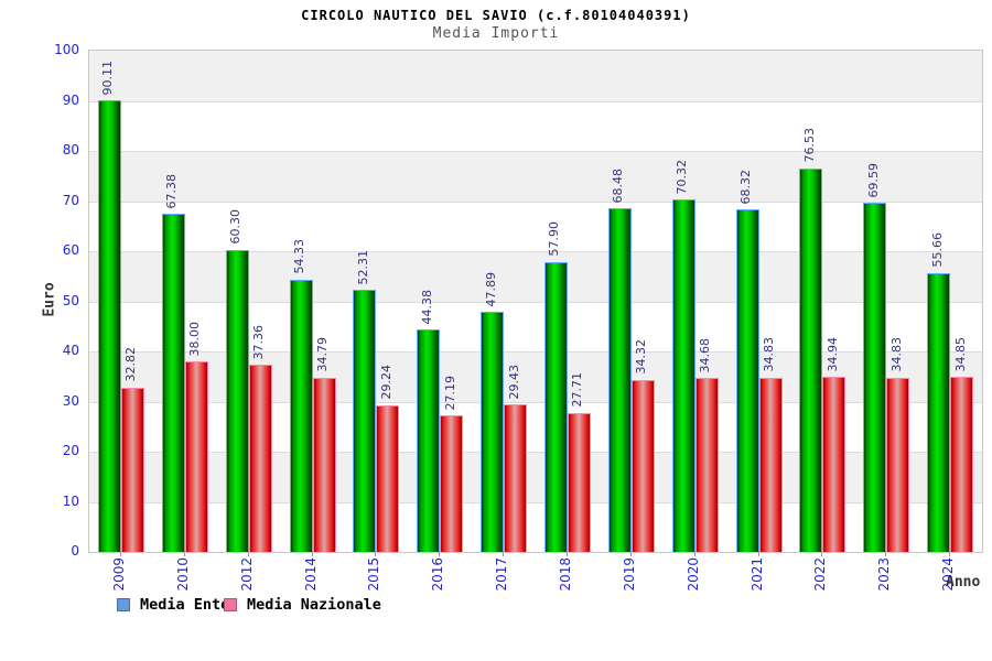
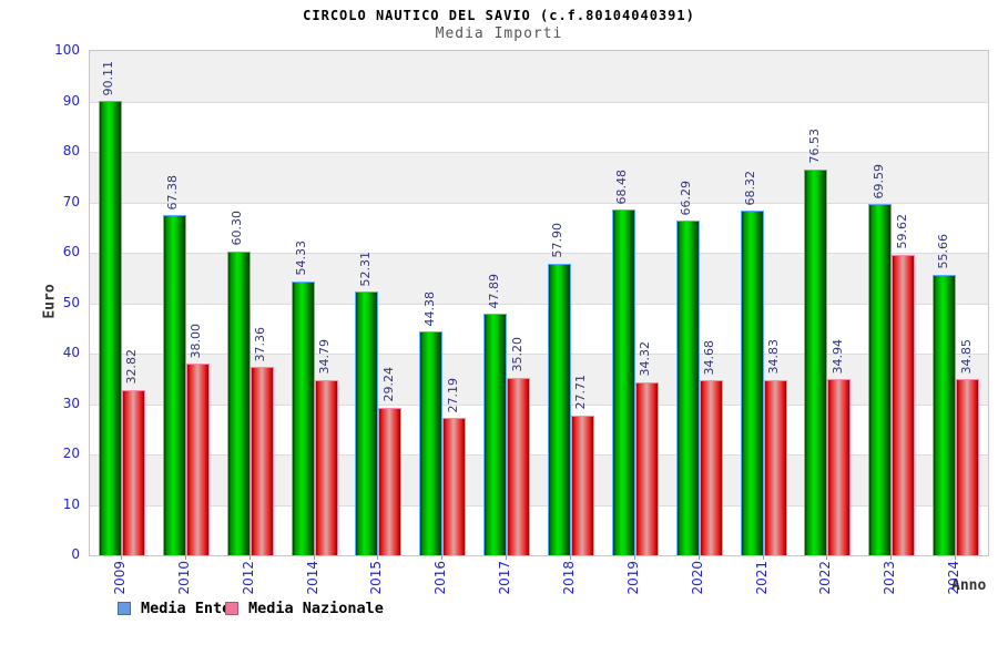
Media Nazionale/2017: 29.43 -> 35.20
Media Ente/2020: 70.32 -> 66.29
Media Nazionale/2023: 34.83 -> 59.62
